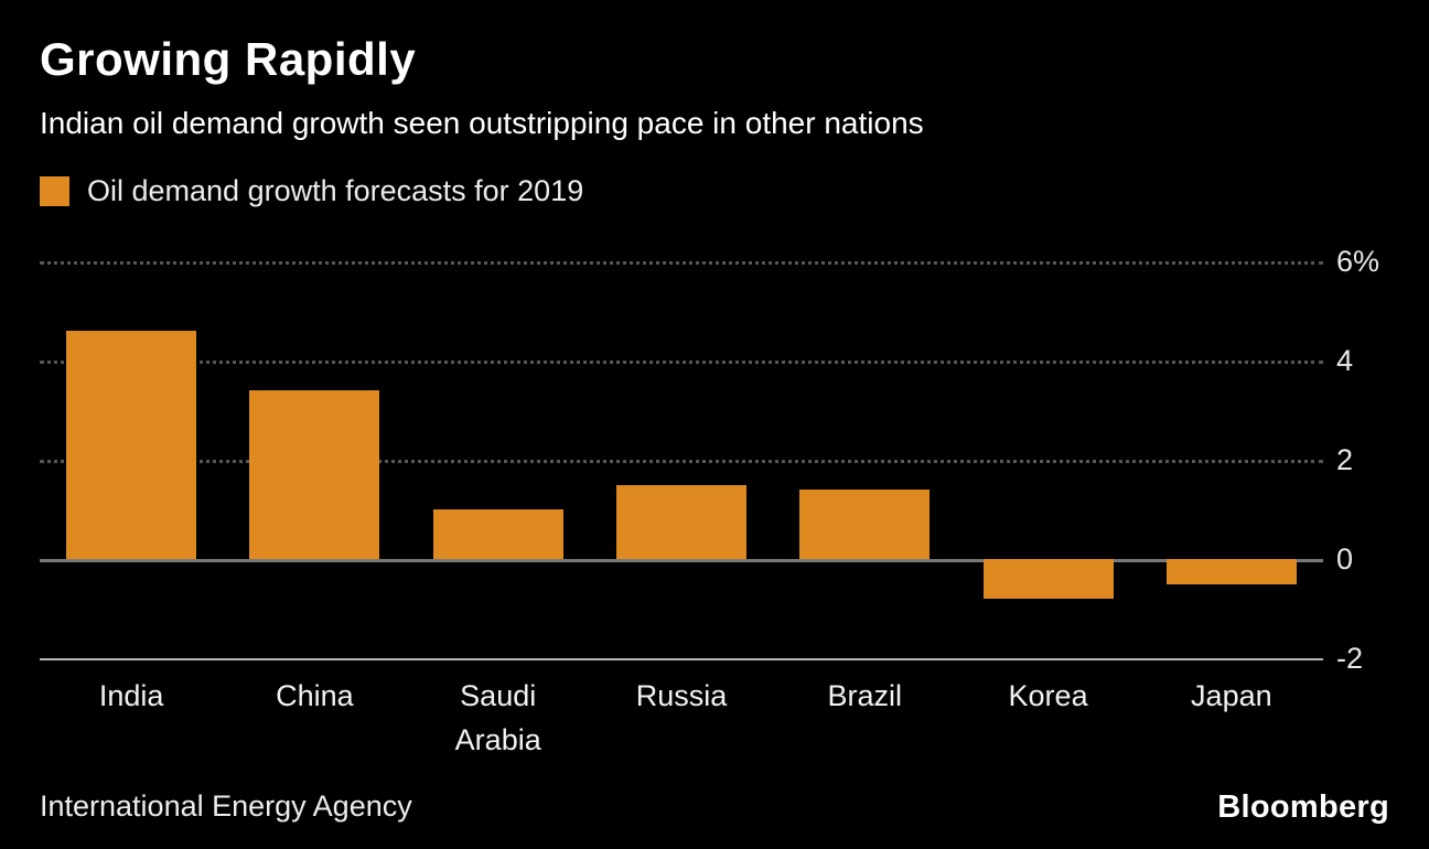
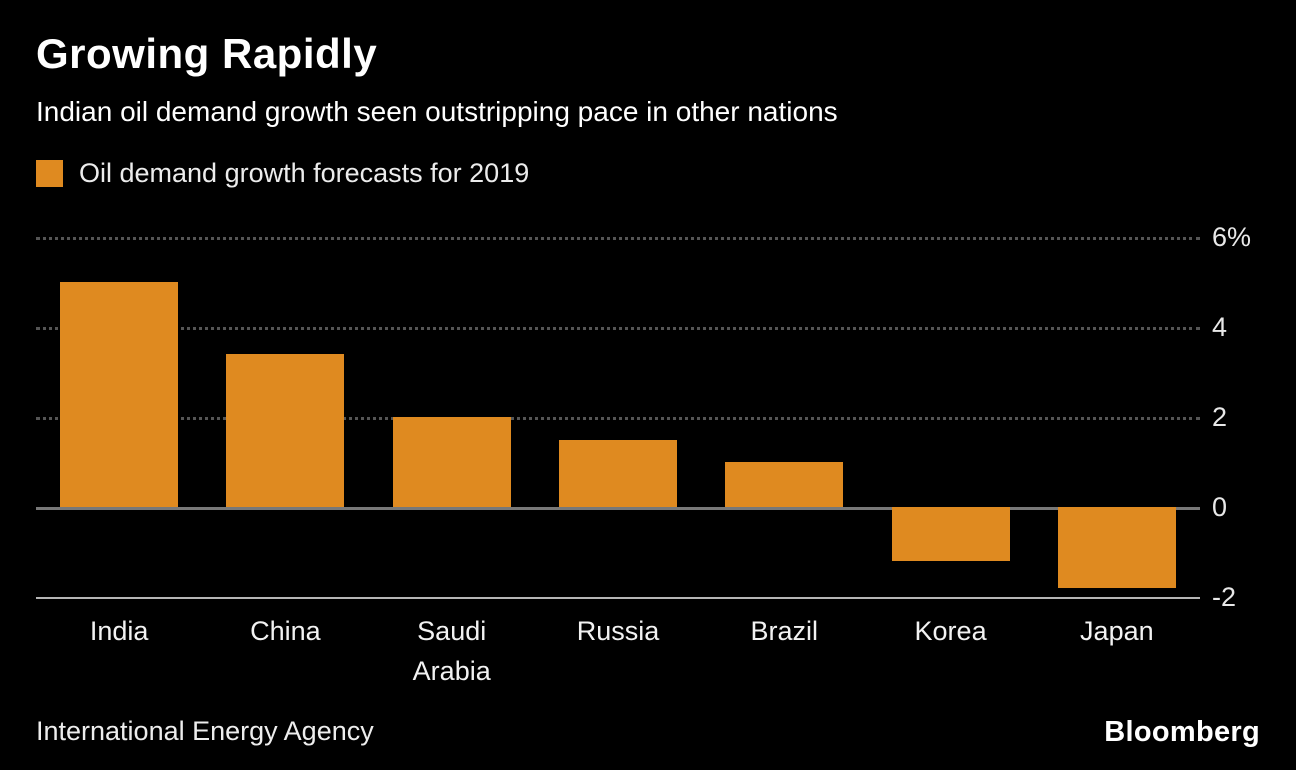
India: 4.6% -> 5.0%
Saudi Arabia: 1.0% -> 2.0%
Brazil: 1.4% -> 1.0%
Korea: -0.8% -> -1.2%
Japan: -0.5% -> -1.8%
